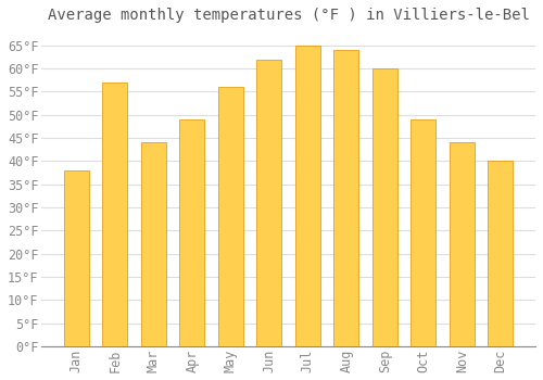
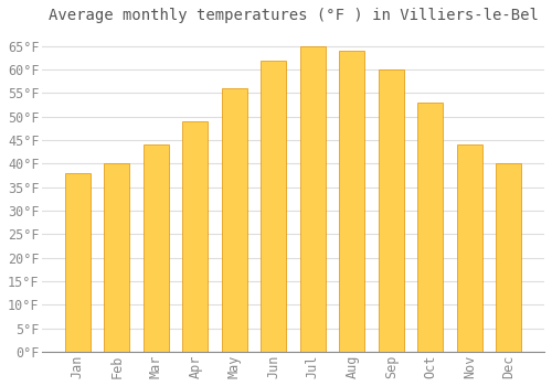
Feb: 57°F -> 40°F
Oct: 49°F -> 53°F
